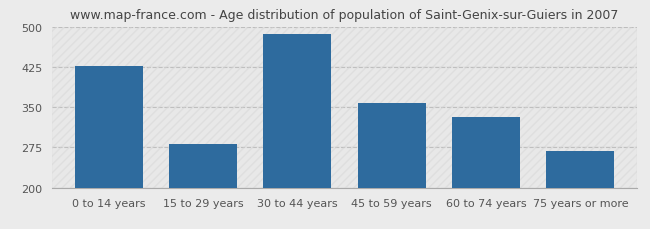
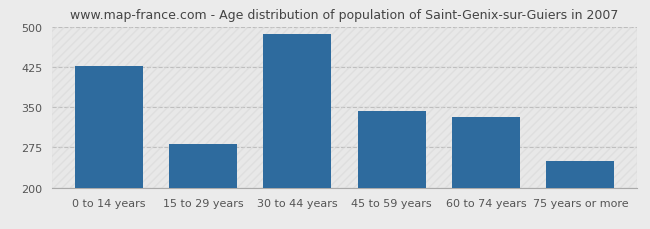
45 to 59 years: 357 -> 342
75 years or more: 268 -> 250
